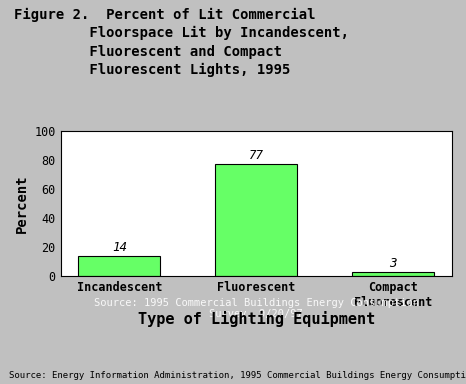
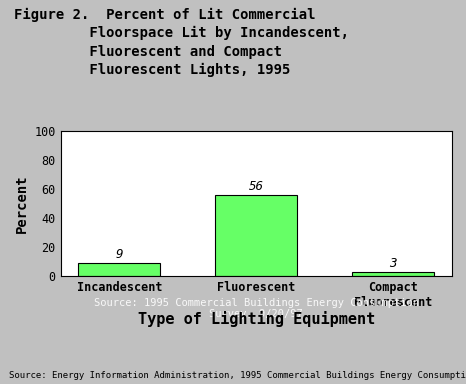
Incandescent: 14 -> 9
Fluorescent: 77 -> 56
